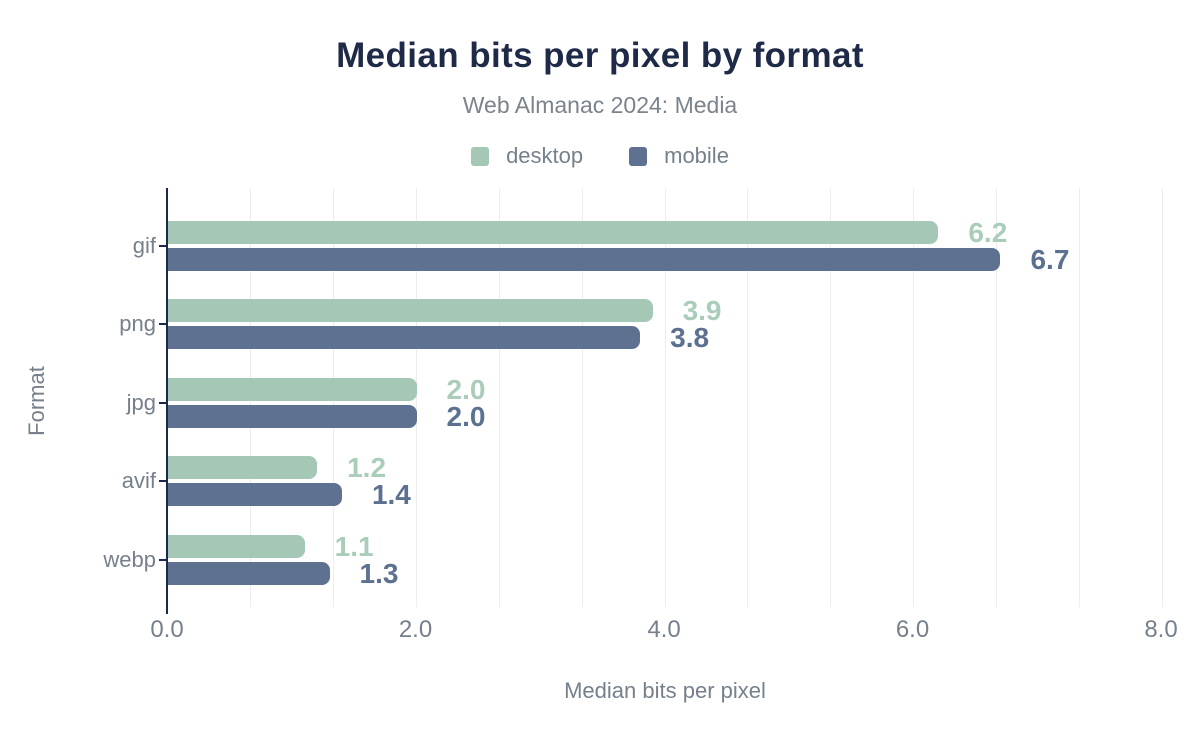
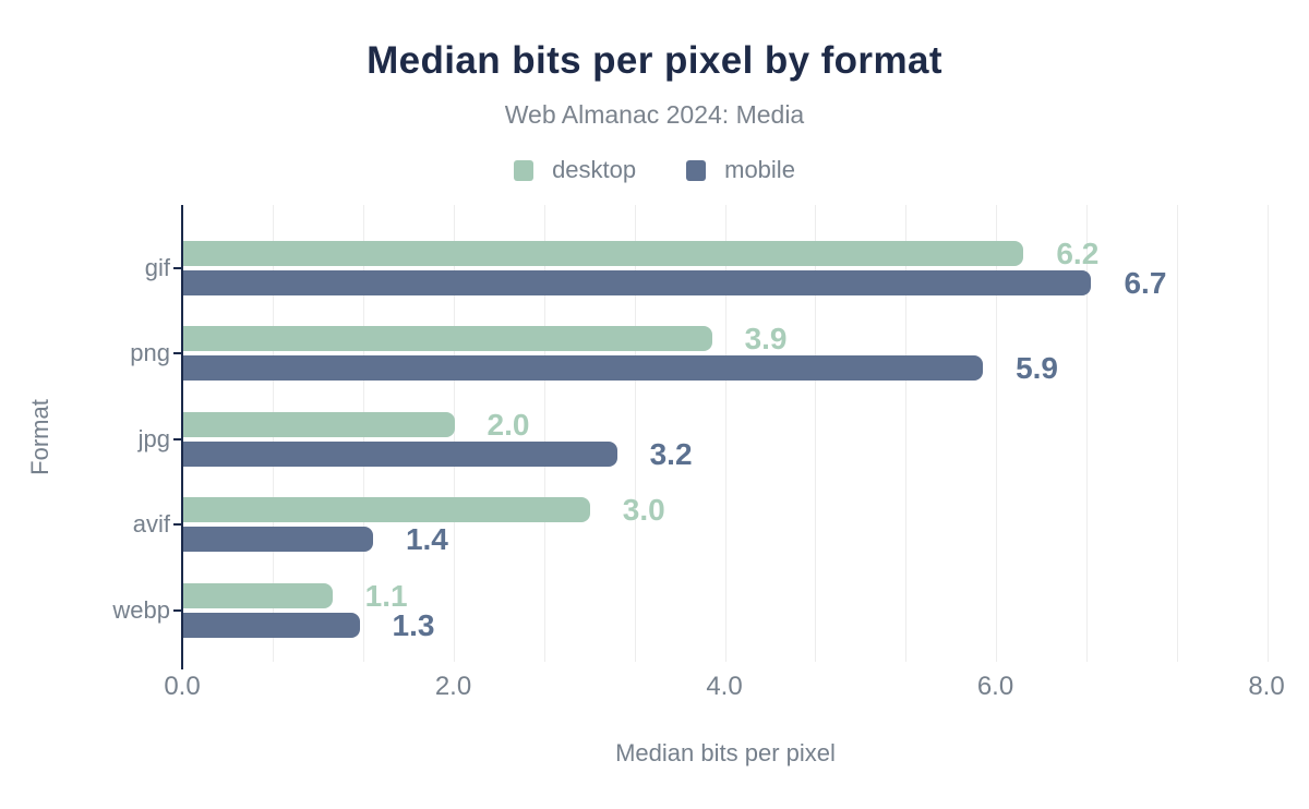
mobile/png: 3.8 -> 5.9
mobile/jpg: 2.0 -> 3.2
desktop/avif: 1.2 -> 3.0
